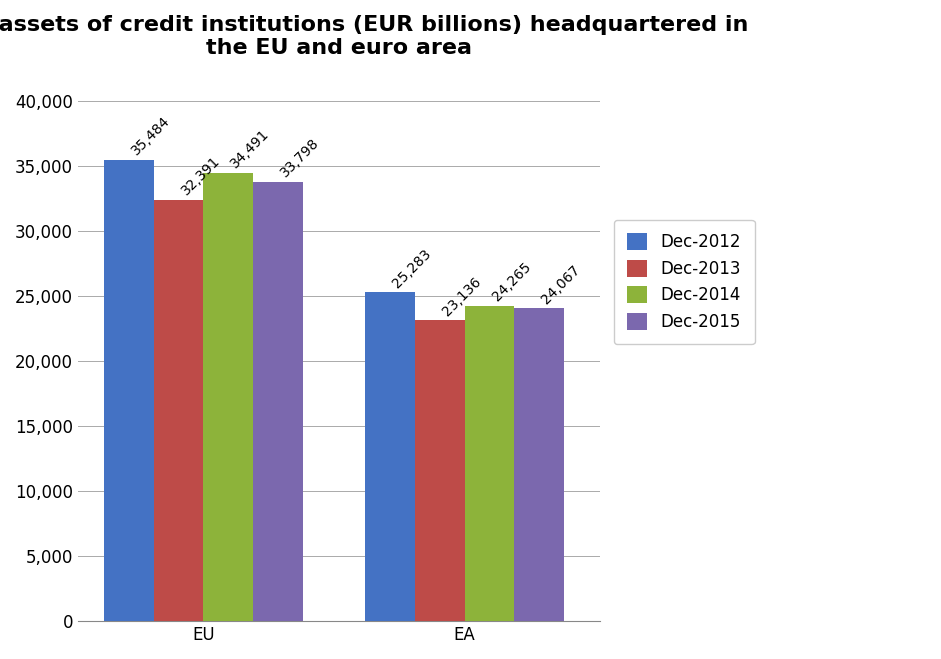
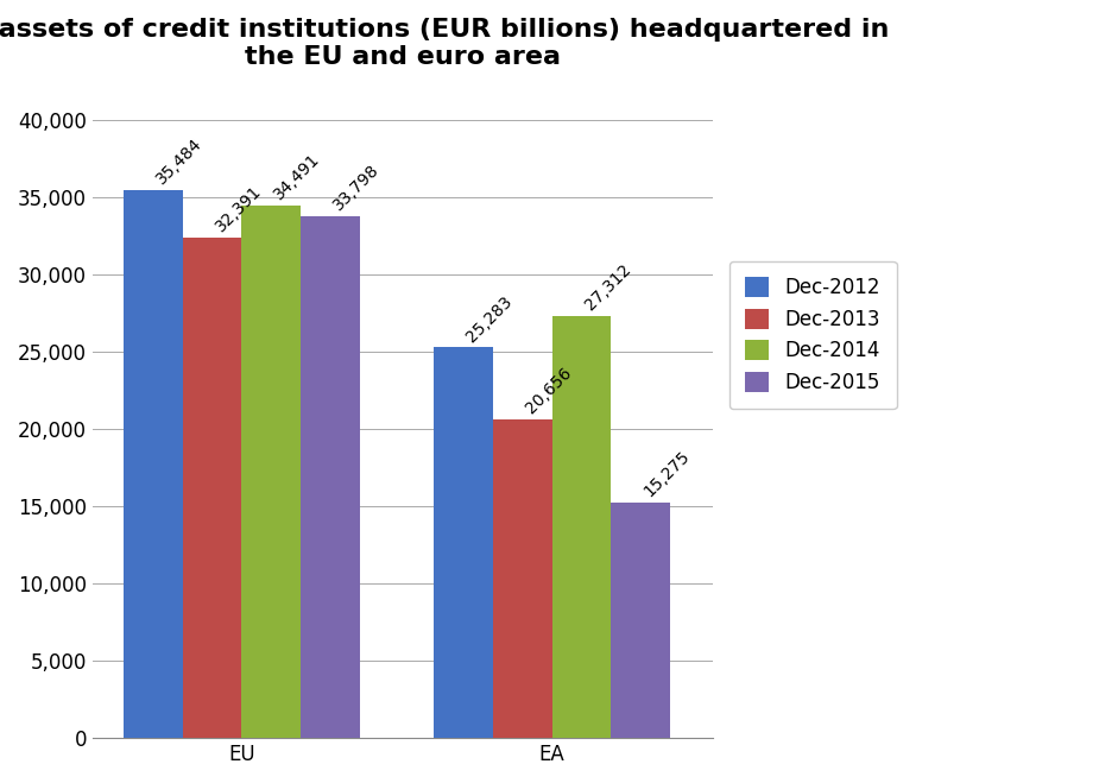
Dec-2013/EA: 23,136 -> 20,656
Dec-2014/EA: 24,265 -> 27,312
Dec-2015/EA: 24,067 -> 15,275
